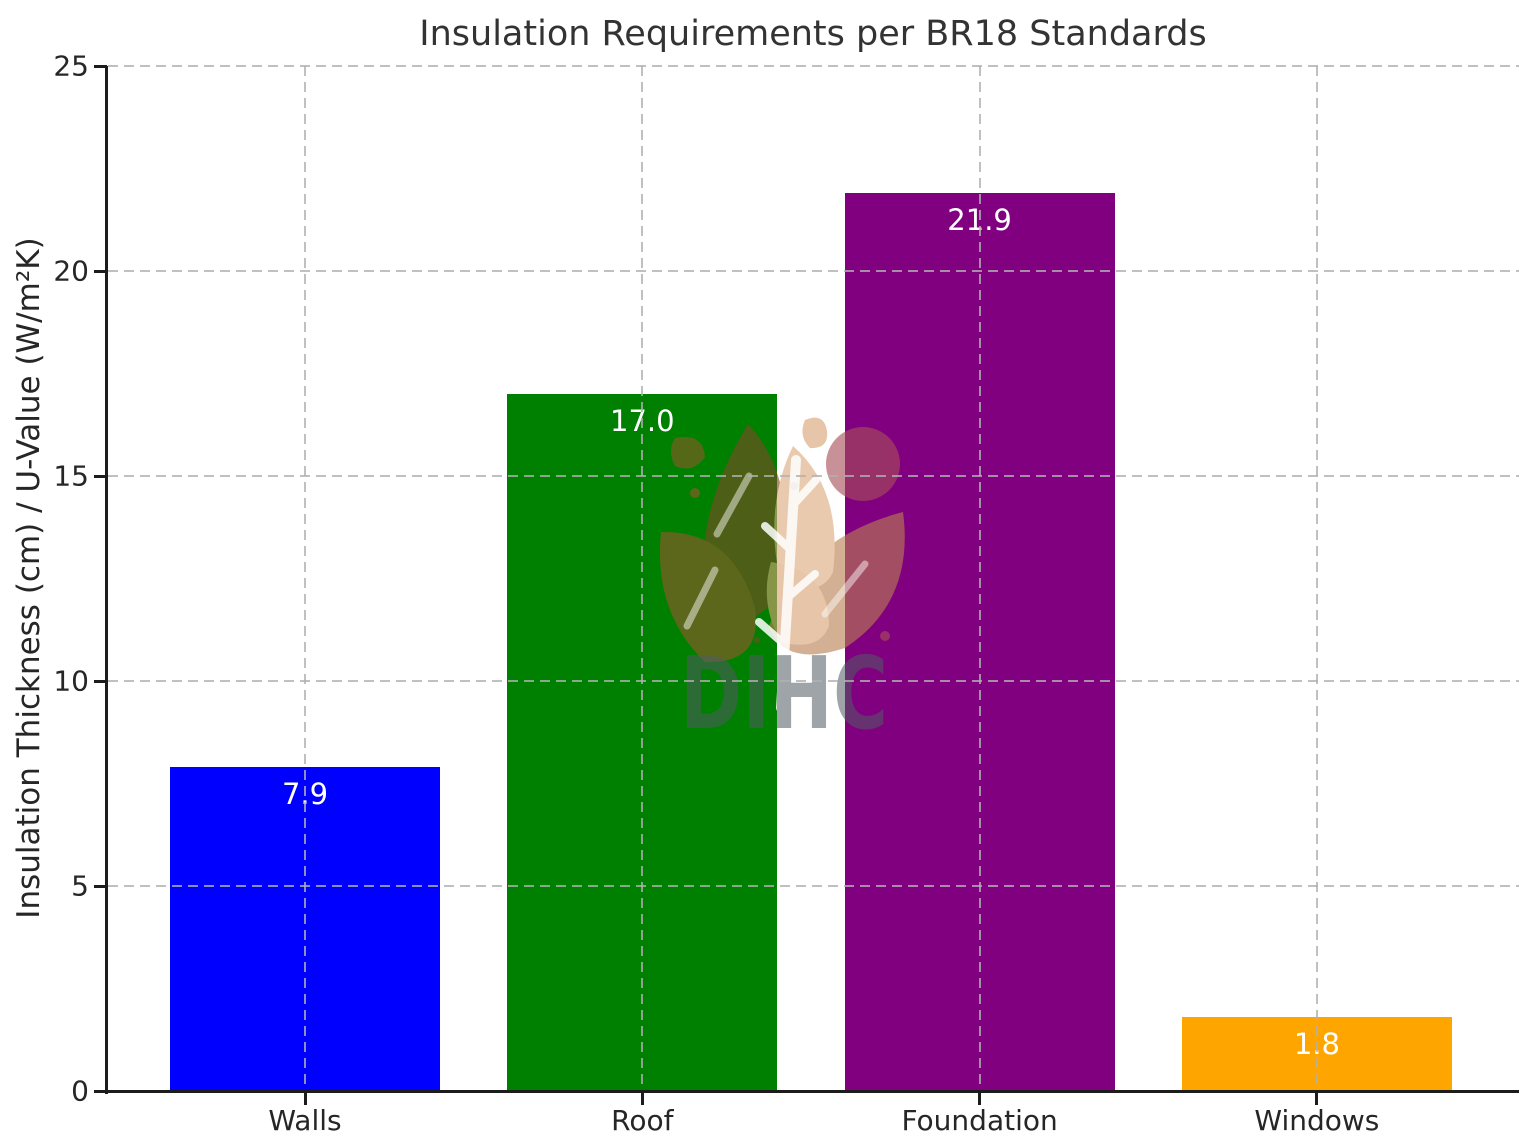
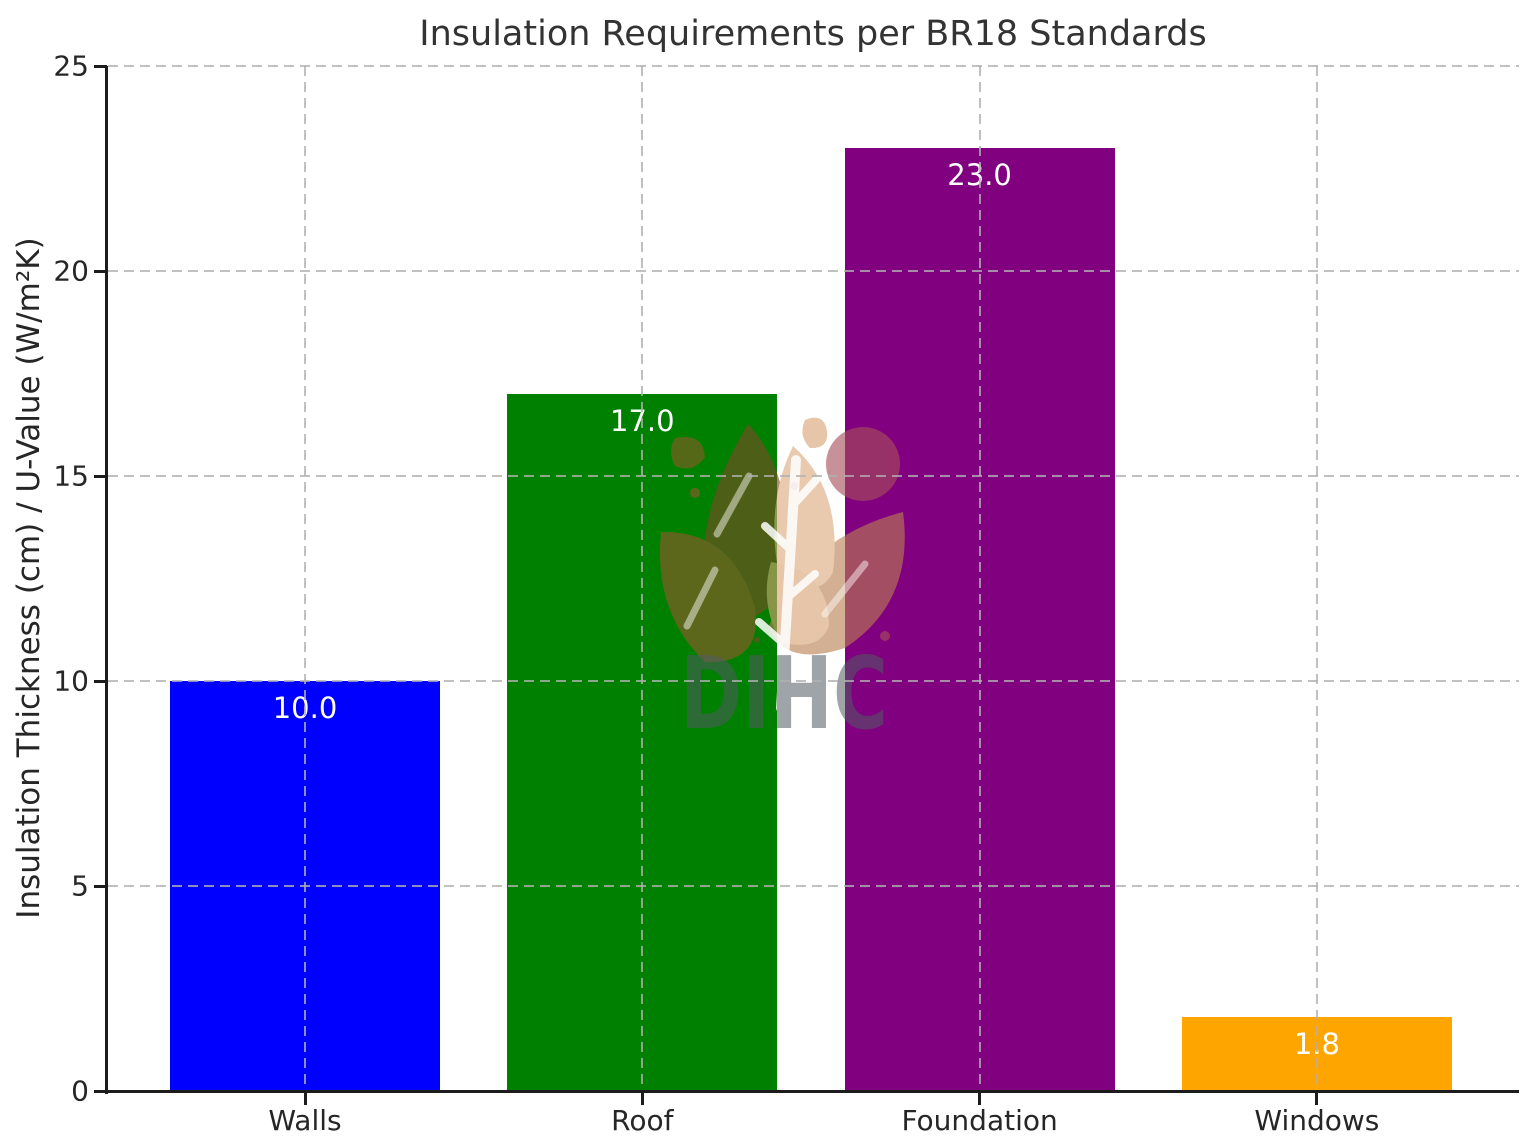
Walls: 7.9 -> 10.0
Foundation: 21.9 -> 23.0
